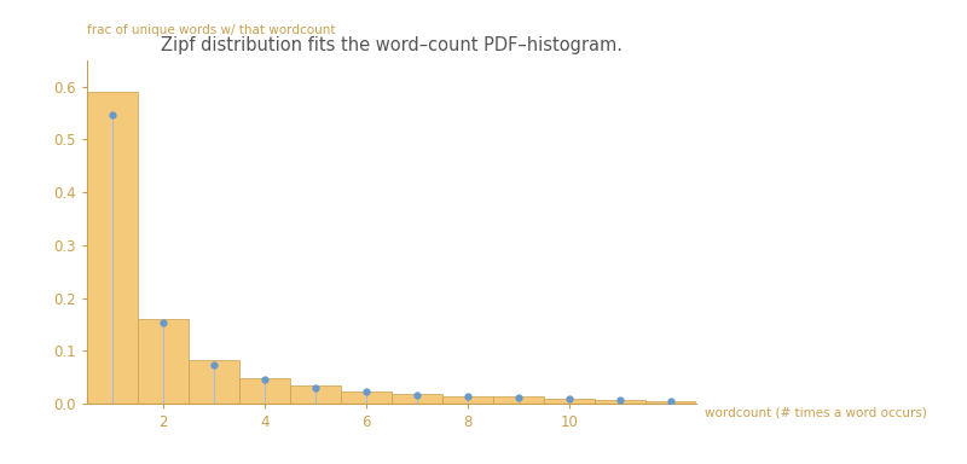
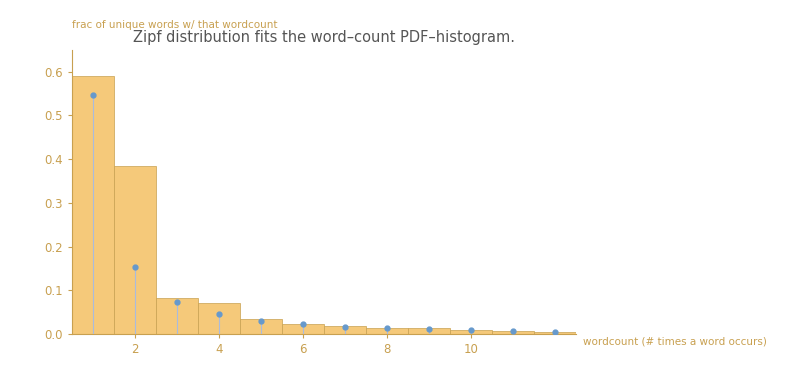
2: 0.160 -> 0.385
4: 0.048 -> 0.070
